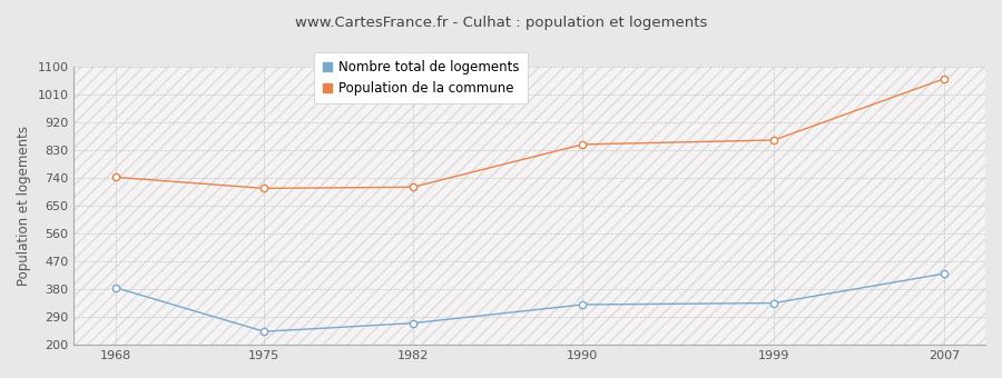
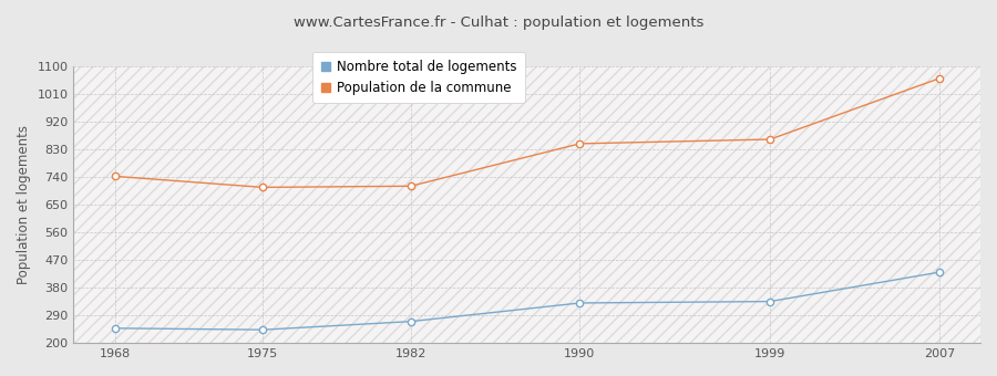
Nombre total de logements/1968: 385 -> 248
